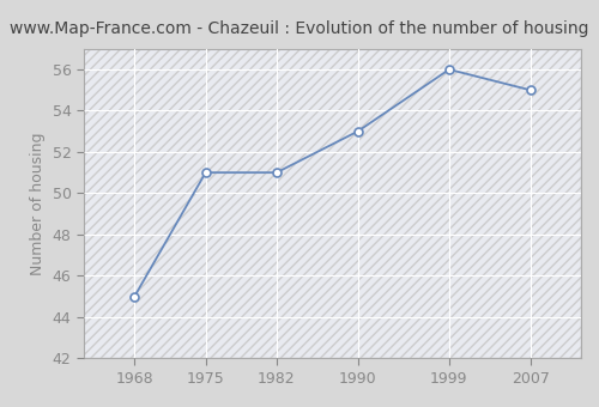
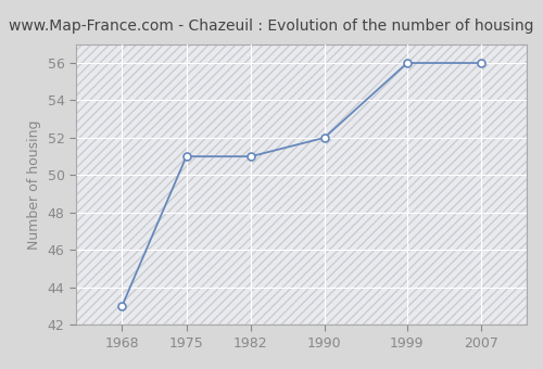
1968: 45 -> 43
1990: 53 -> 52
2007: 55 -> 56
